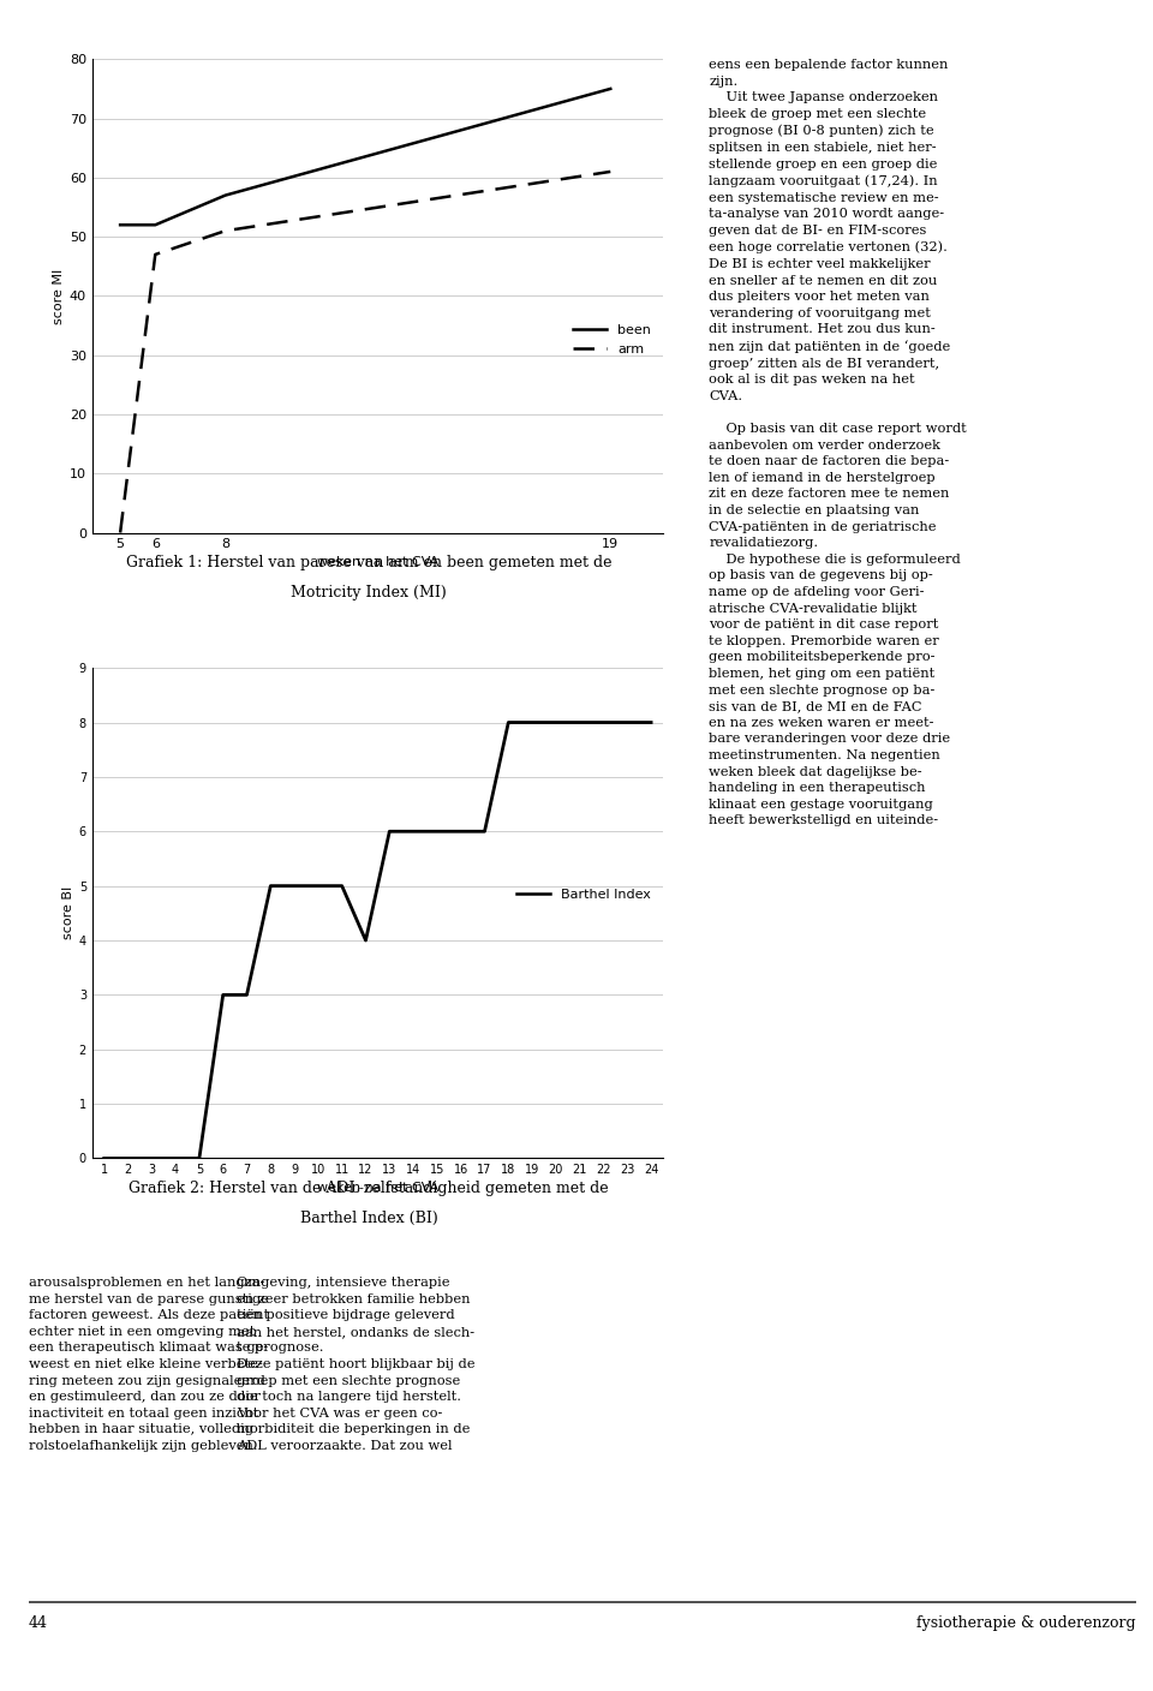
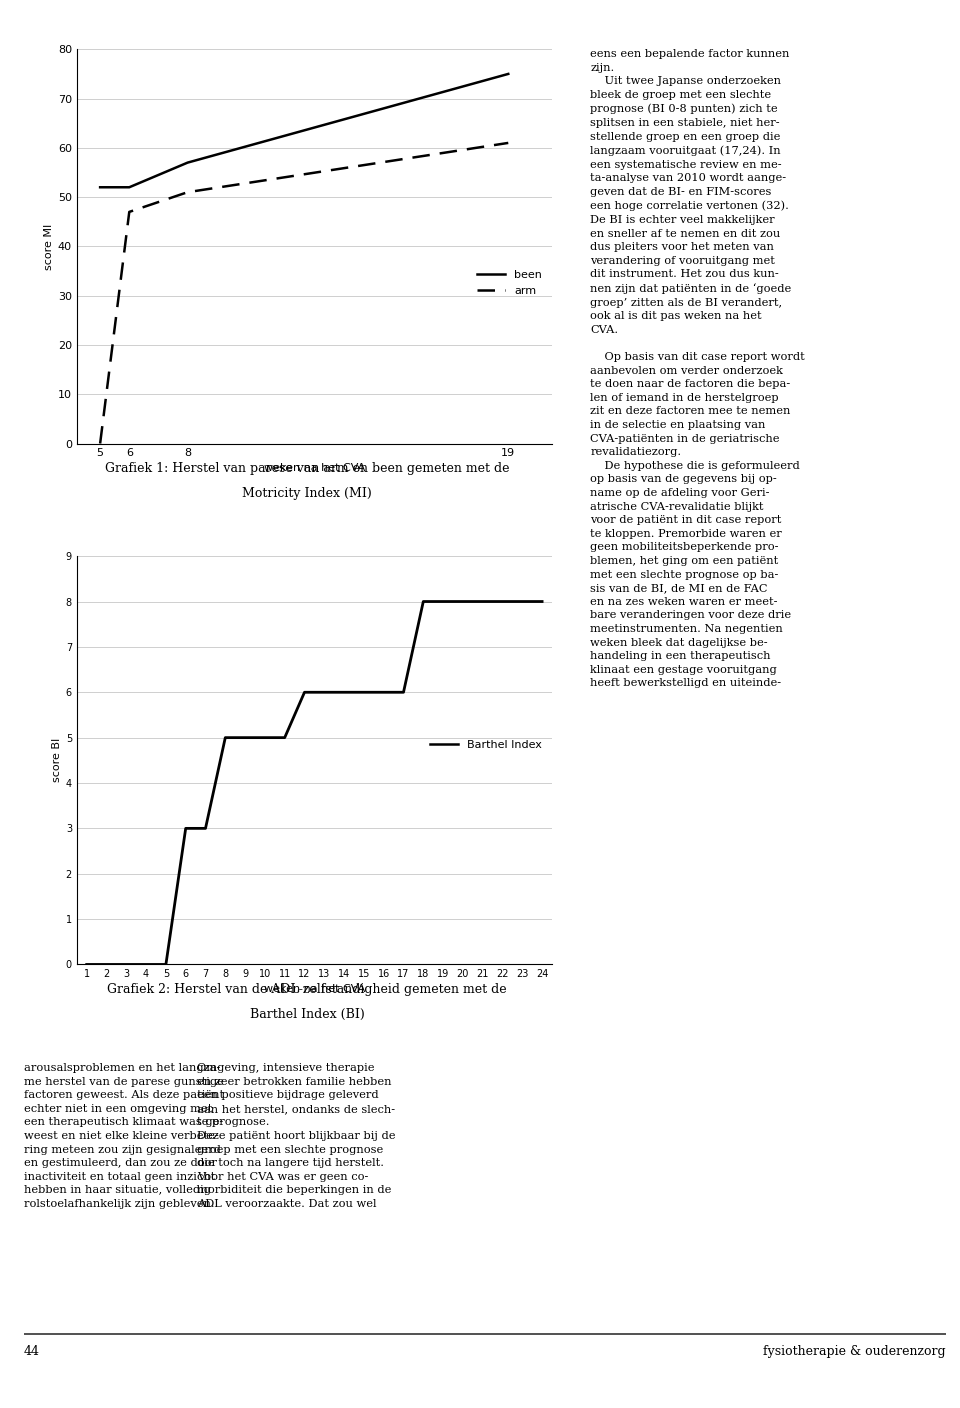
12: 4 -> 6
